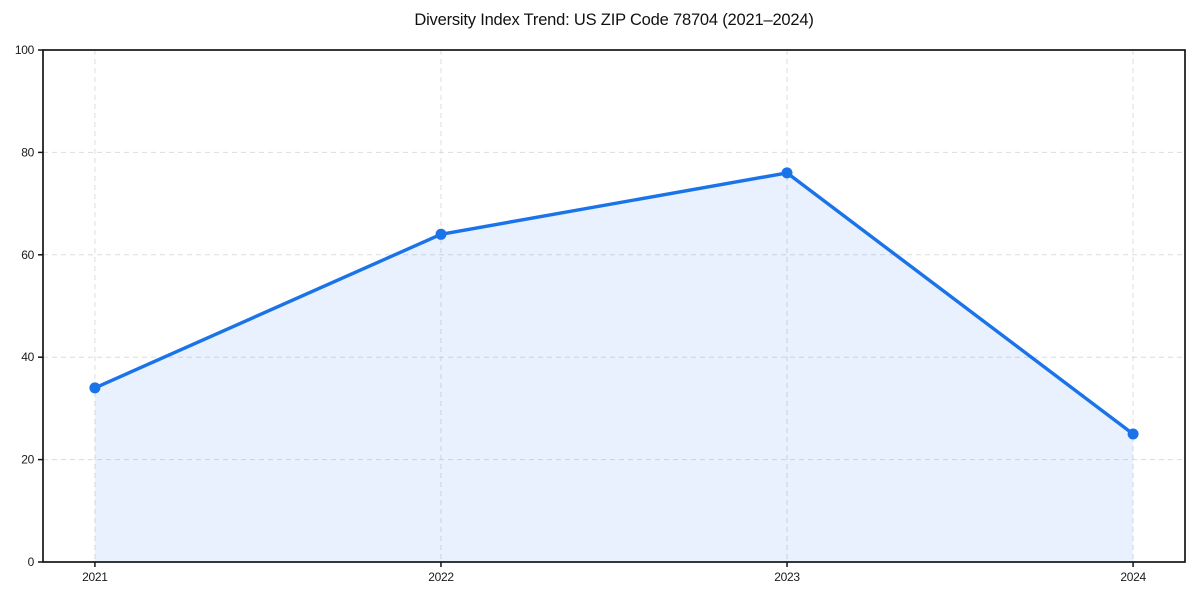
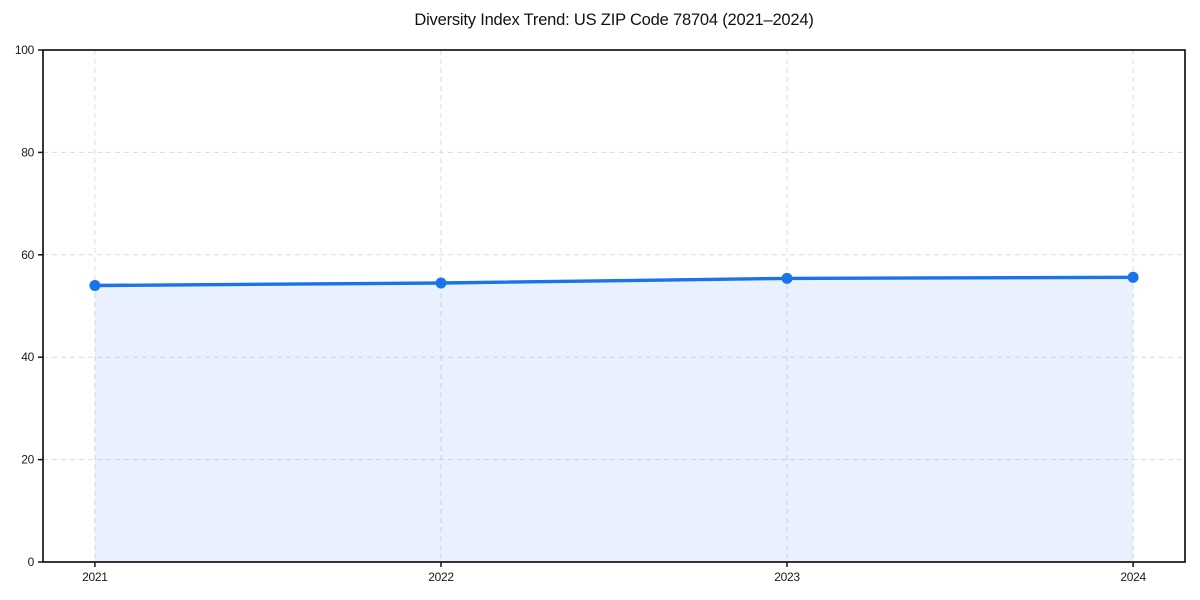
2021: 34 -> 54
2022: 64 -> 54
2023: 76 -> 55
2024: 25 -> 56
